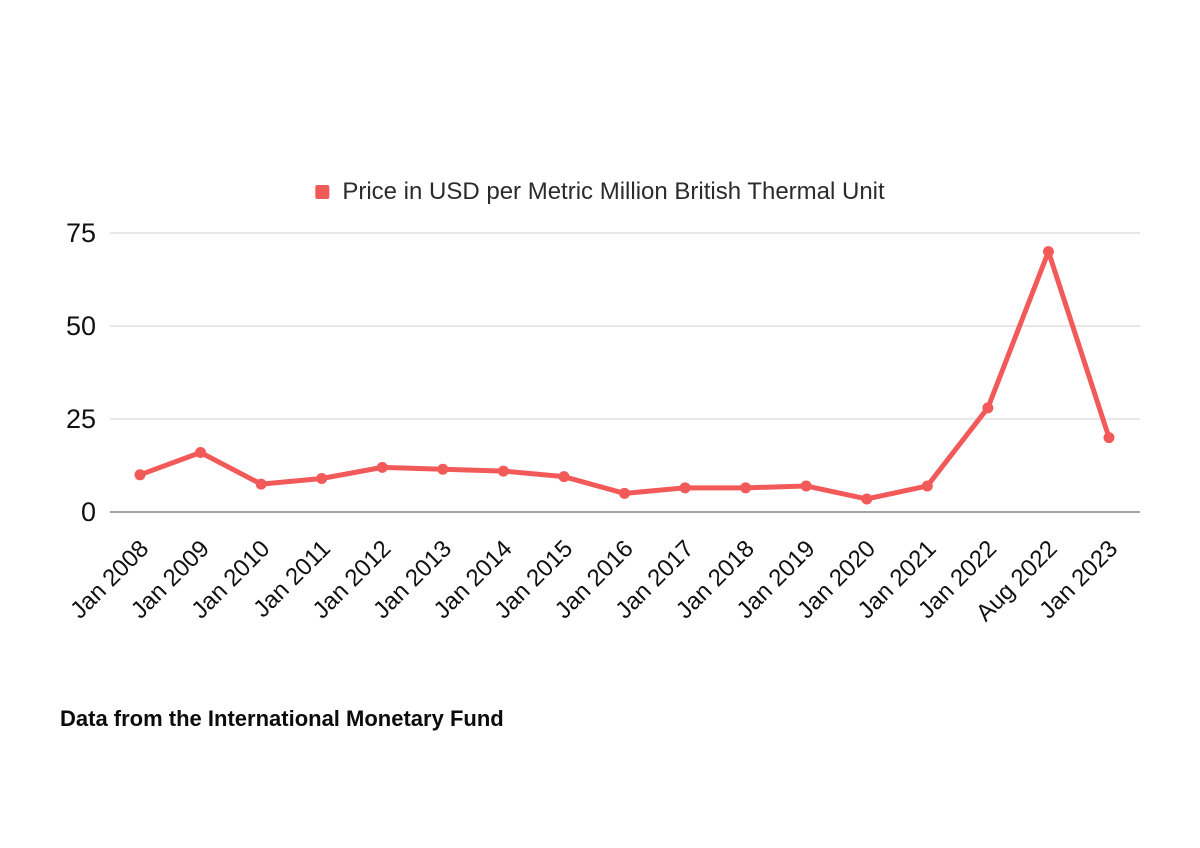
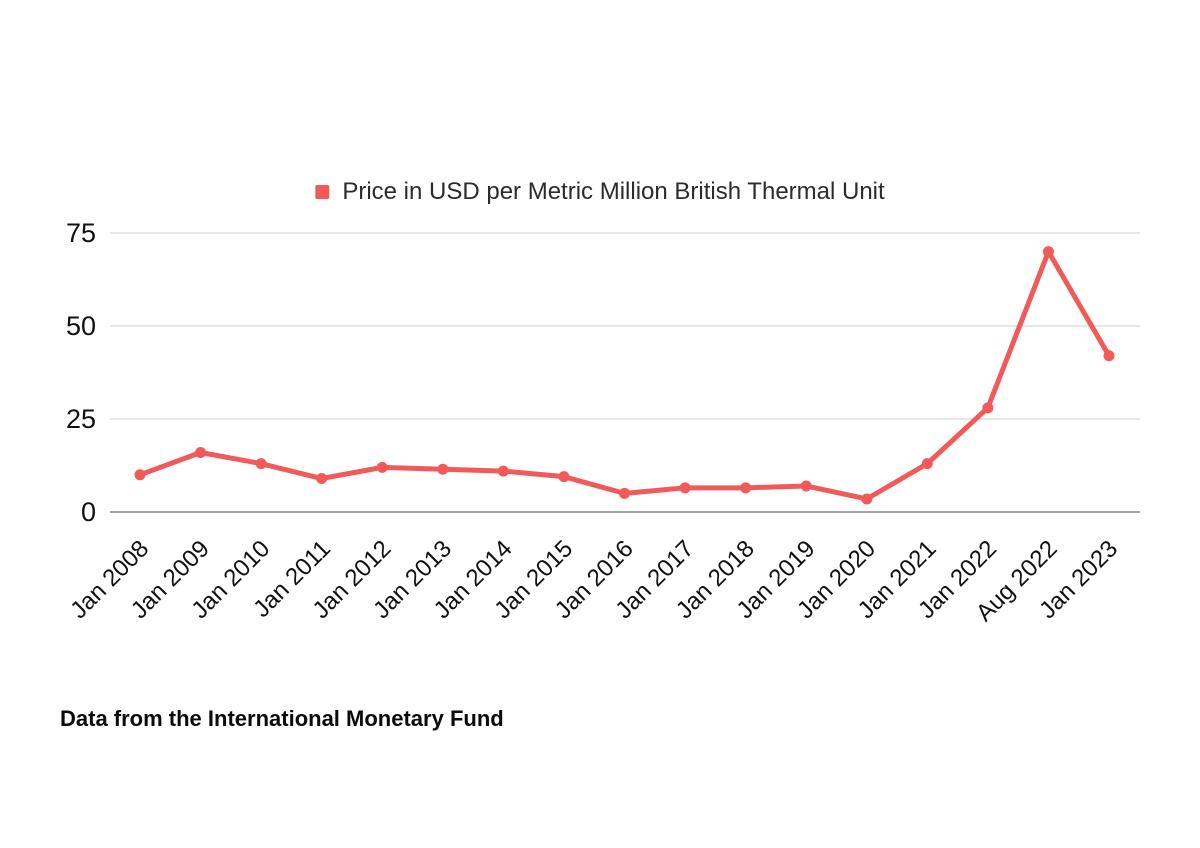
Jan 2010: 8 -> 13
Jan 2021: 7 -> 13
Jan 2023: 20 -> 42
